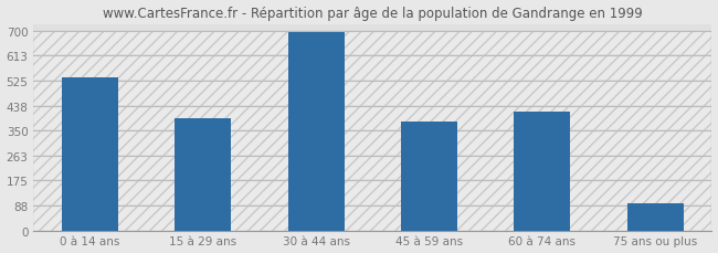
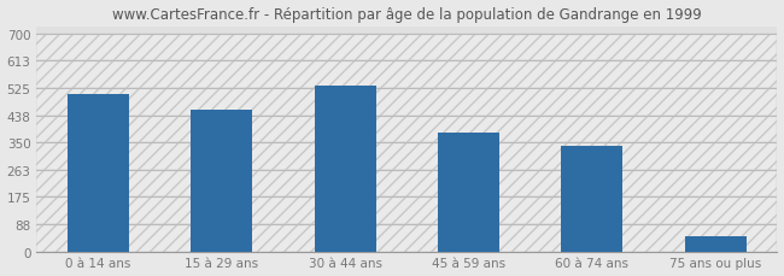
0 à 14 ans: 536 -> 505
15 à 29 ans: 392 -> 455
30 à 44 ans: 697 -> 535
60 à 74 ans: 415 -> 340
75 ans ou plus: 97 -> 50
